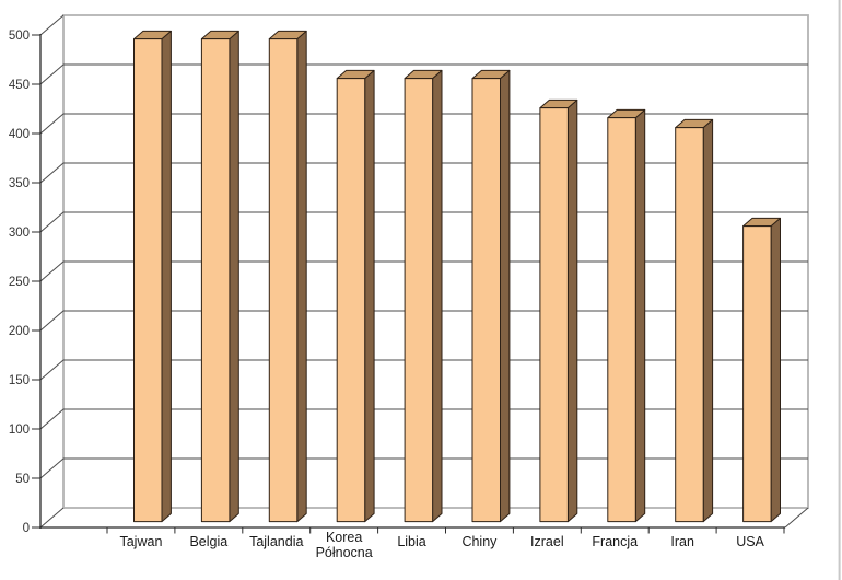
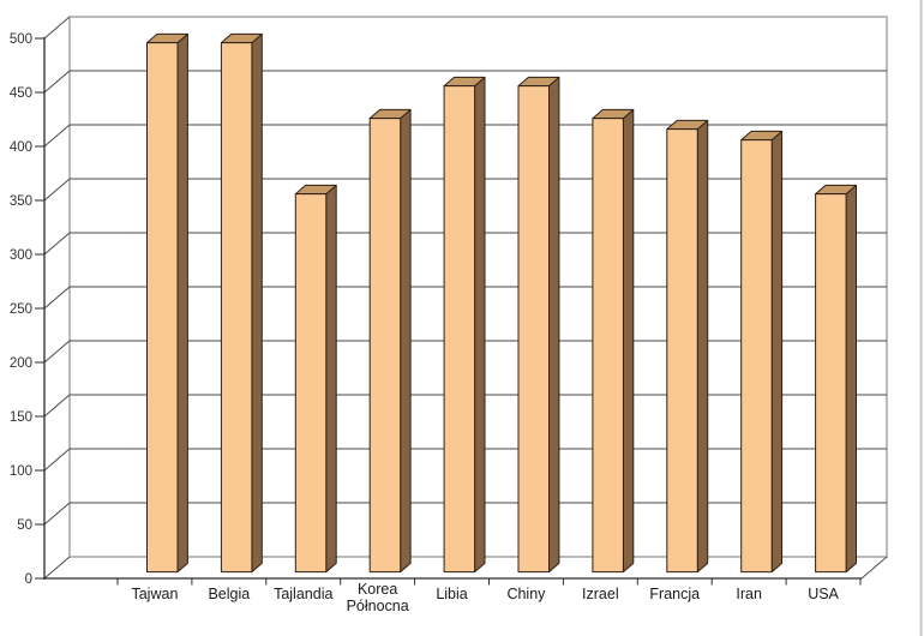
Tajlandia: 490 -> 350
Korea Północna: 450 -> 420
USA: 300 -> 350
